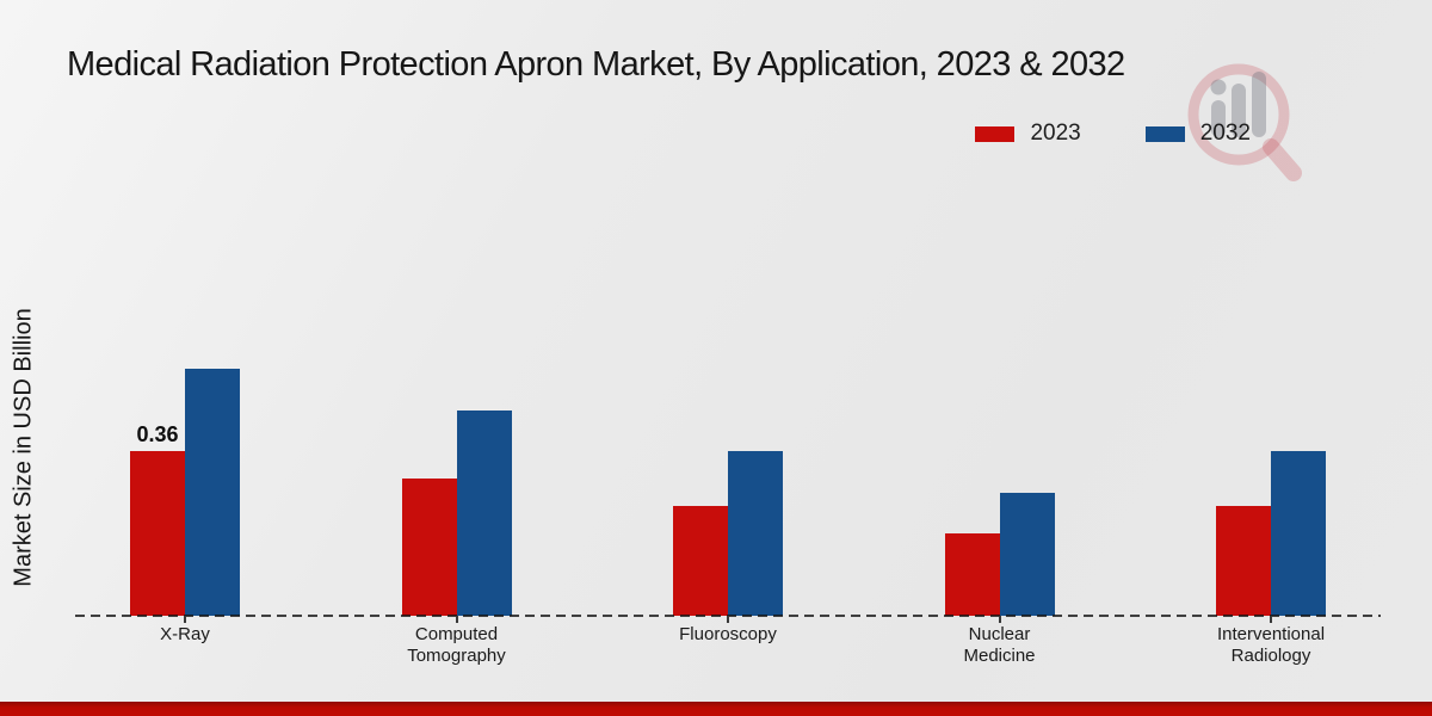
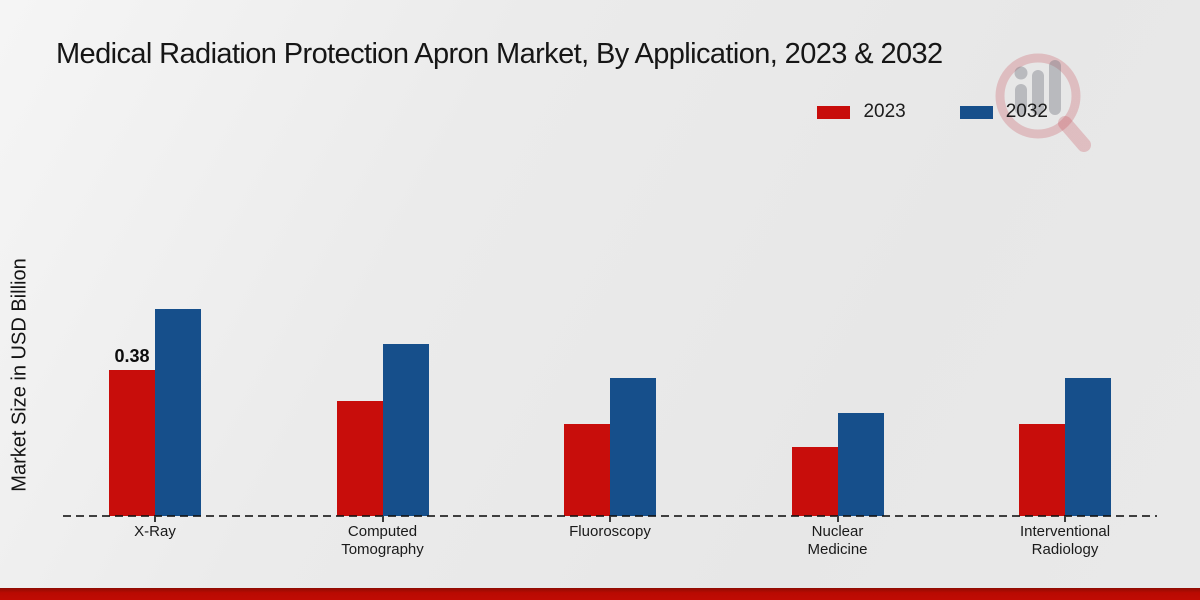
2023/X-Ray: 0.36 -> 0.38
